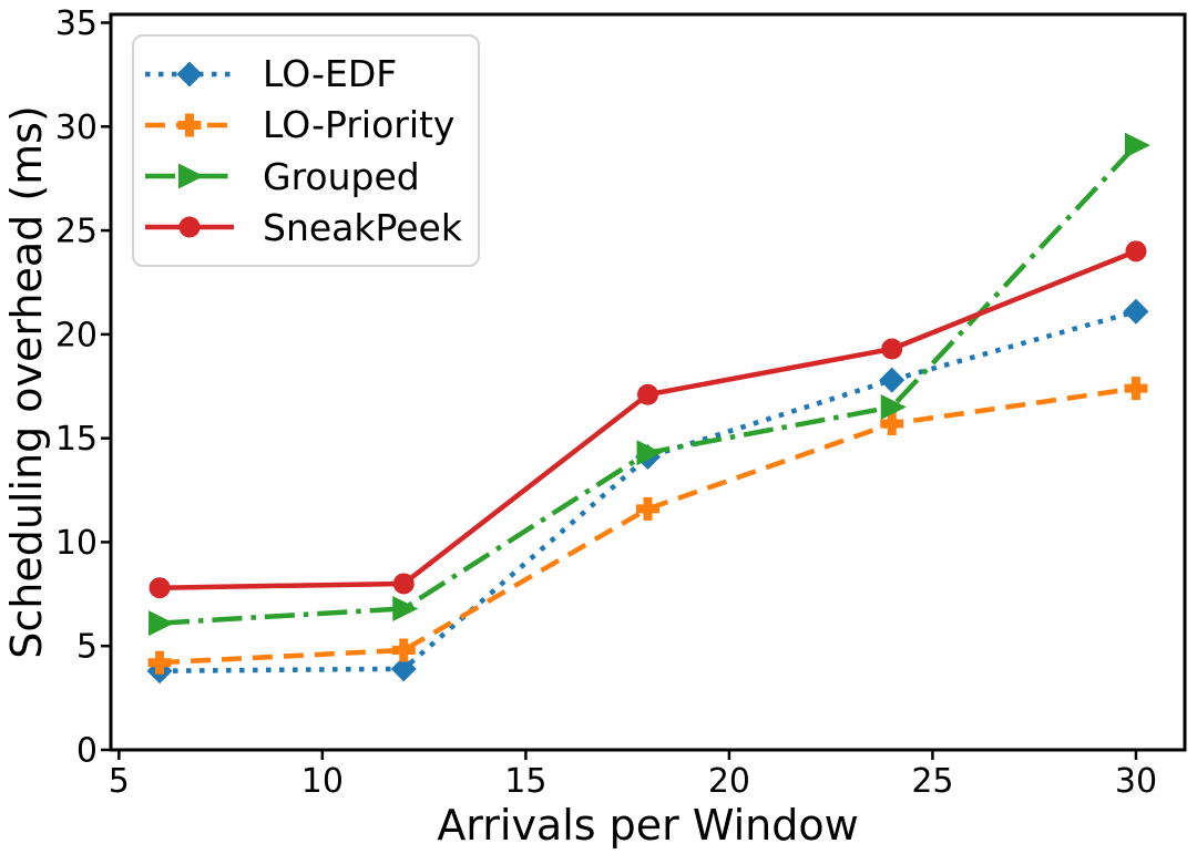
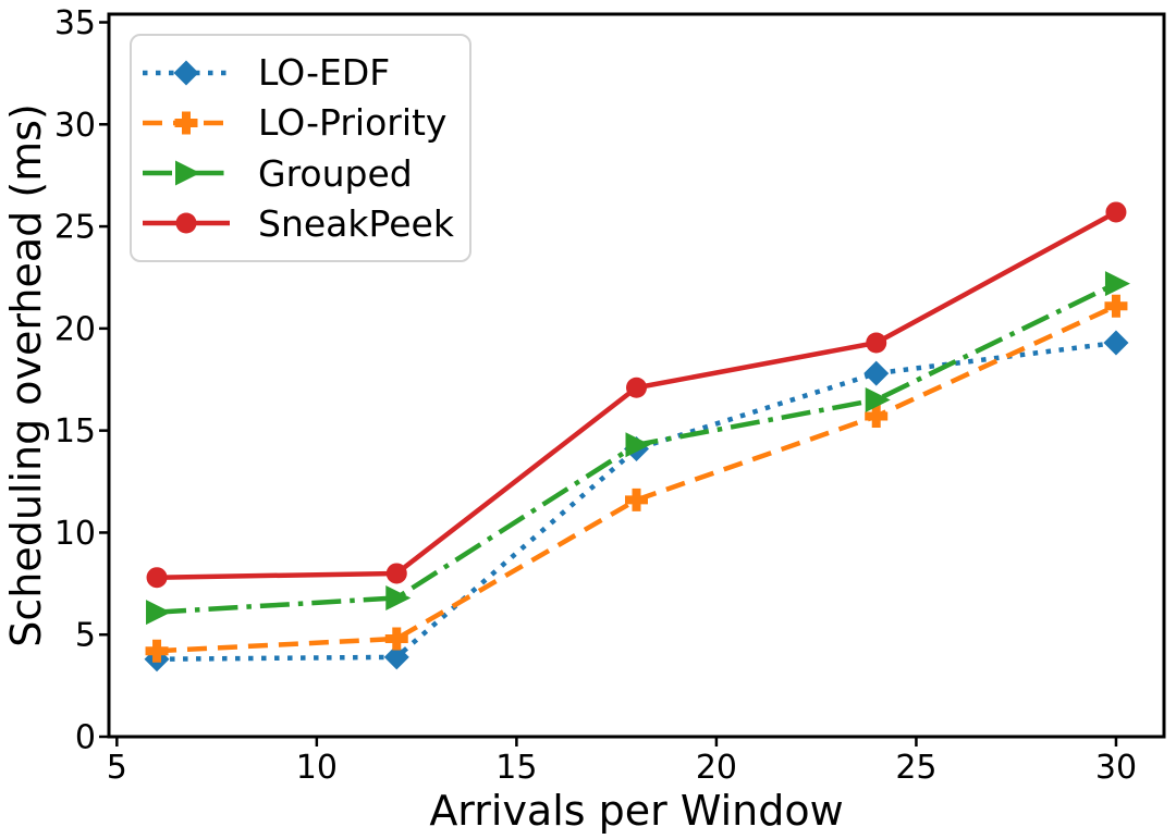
LO-EDF/30: 21.1 -> 19.3
LO-Priority/30: 17.4 -> 21.1
Grouped/30: 29.1 -> 22.2
SneakPeek/30: 24.0 -> 25.7
